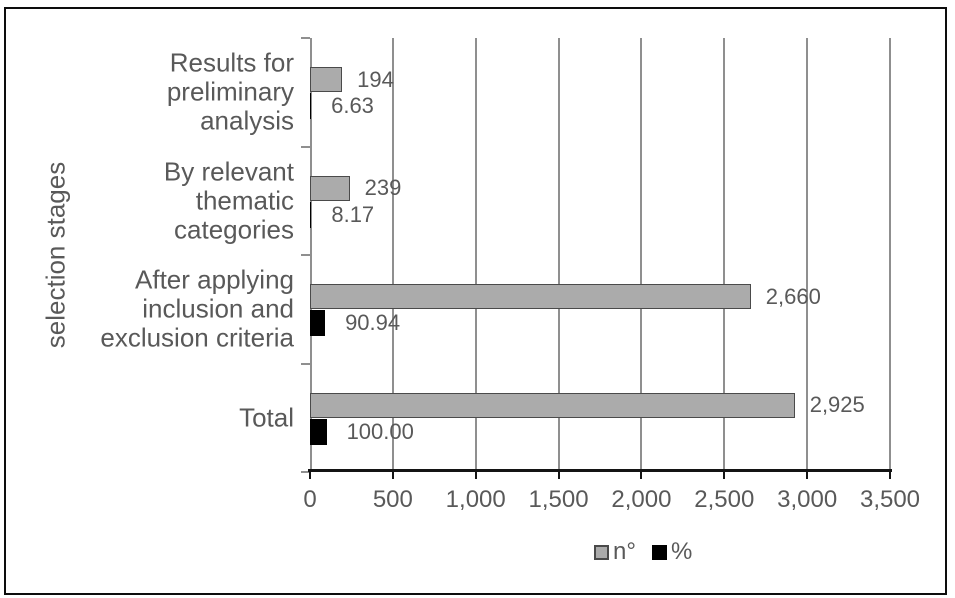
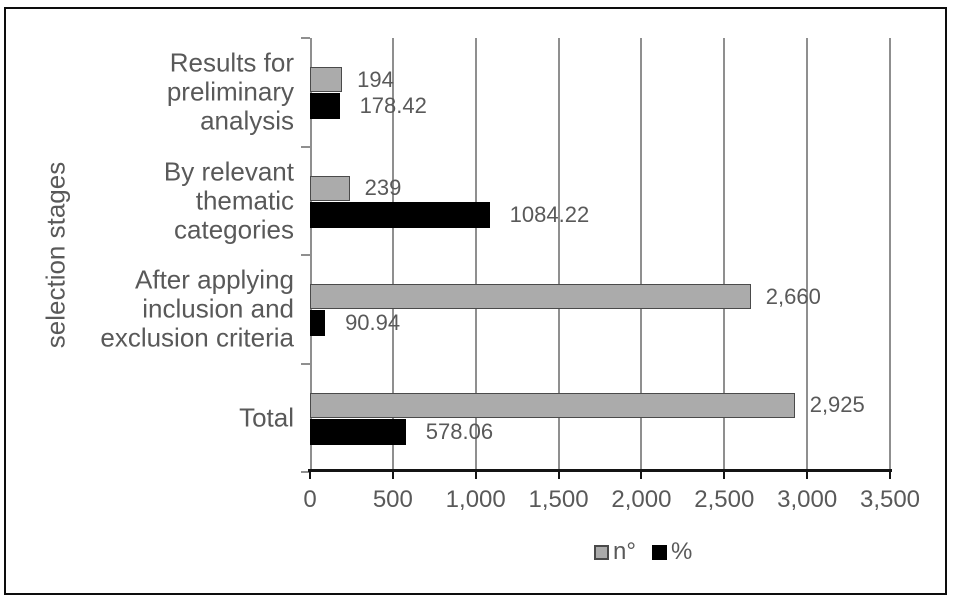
%/Results for preliminary analysis: 6.63 -> 178.42
%/By relevant thematic categories: 8.17 -> 1084.22
%/Total: 100.00 -> 578.06
